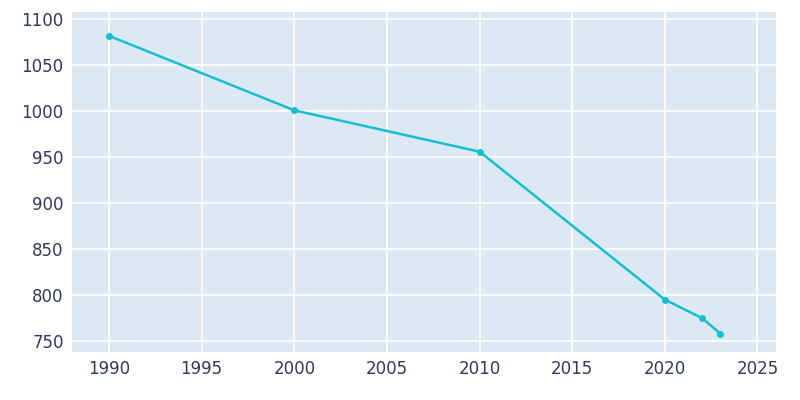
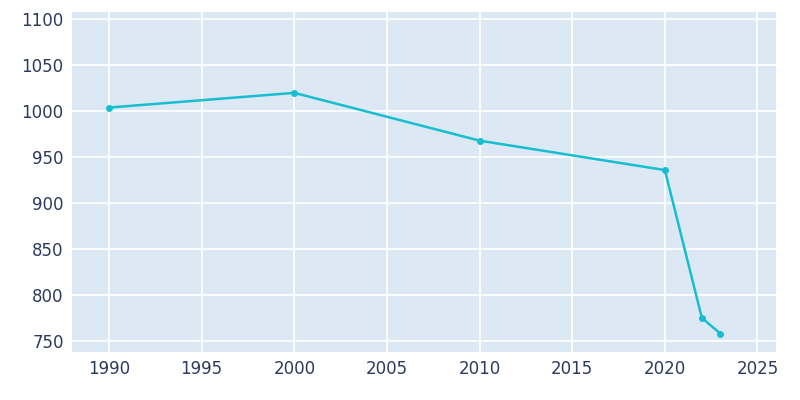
1990: 1082 -> 1004
2000: 1001 -> 1020
2010: 956 -> 968
2020: 795 -> 936
